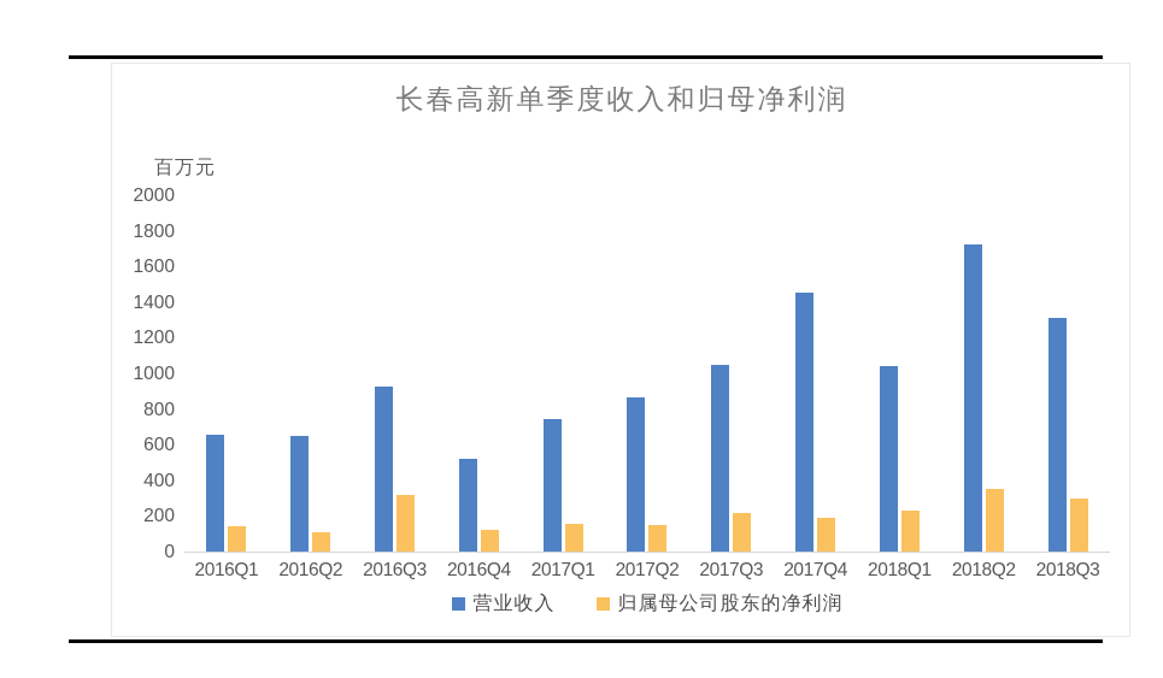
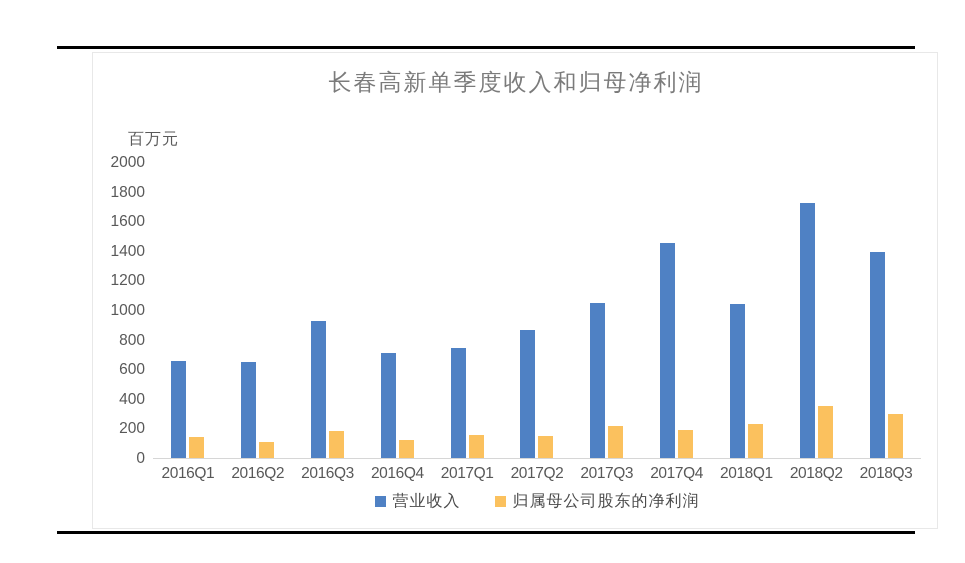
归属母公司股东的净利润/2016Q3: 320 -> 180
营业收入/2016Q4: 520 -> 710
营业收入/2018Q3: 1310 -> 1400
